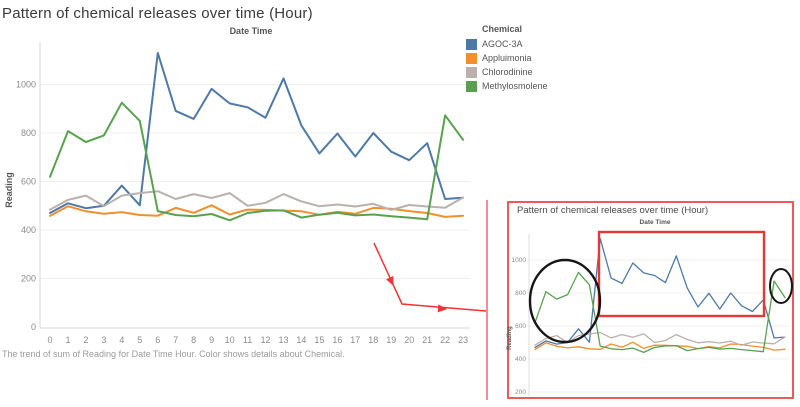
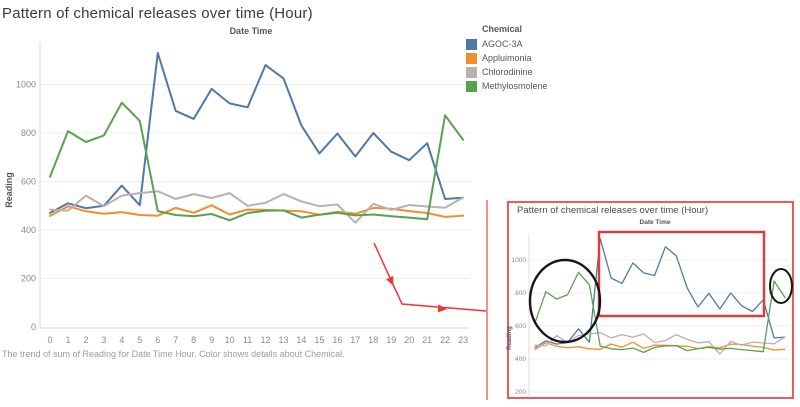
Chlorodinine/1: 520 -> 480
AGOC-3A/12: 860 -> 1080
Chlorodinine/17: 500 -> 430
